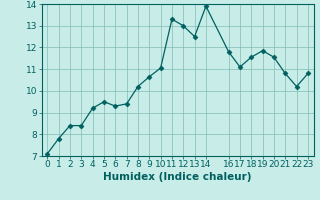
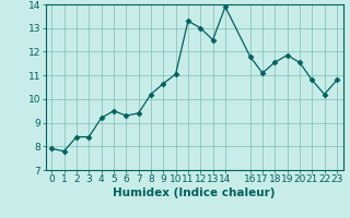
0: 7.10 -> 7.90
